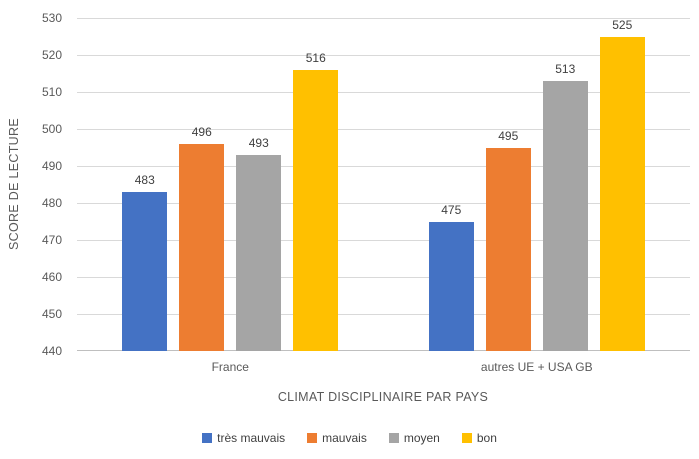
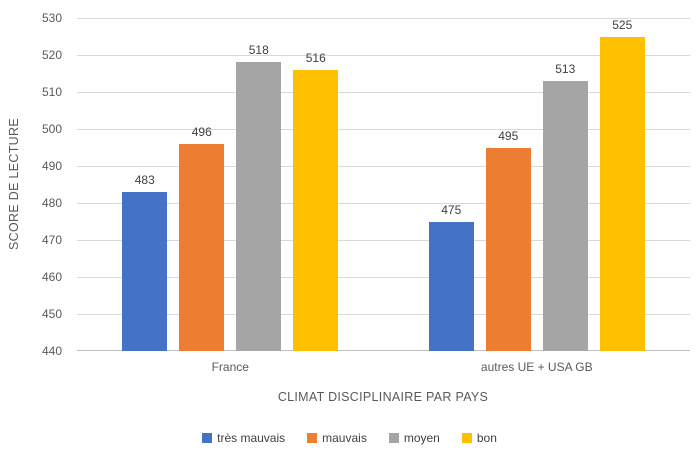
moyen/France: 493 -> 518
